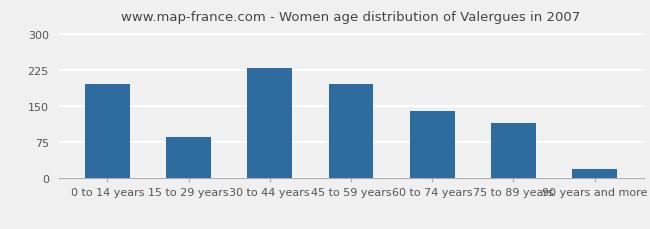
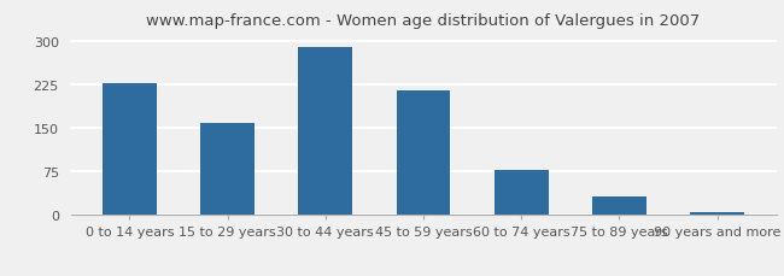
0 to 14 years: 195 -> 226
15 to 29 years: 85 -> 159
30 to 44 years: 230 -> 289
45 to 59 years: 195 -> 214
60 to 74 years: 140 -> 78
75 to 89 years: 115 -> 32
90 years and more: 20 -> 6
